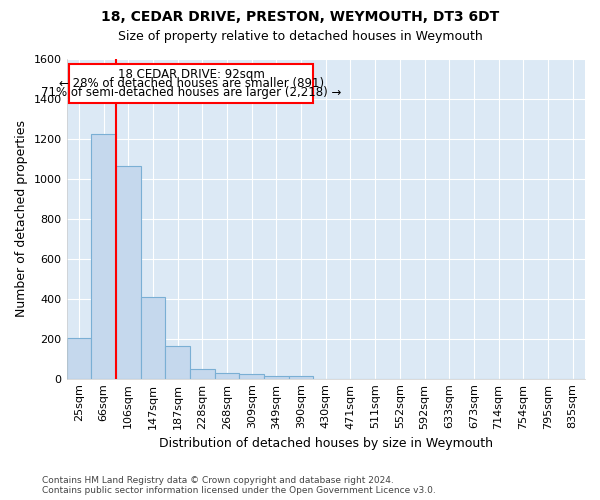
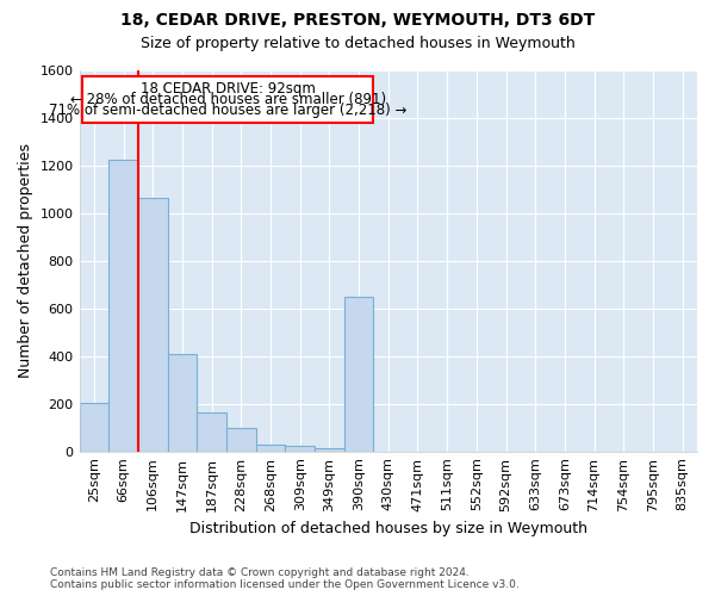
228sqm: 50 -> 100
390sqm: 10 -> 650
